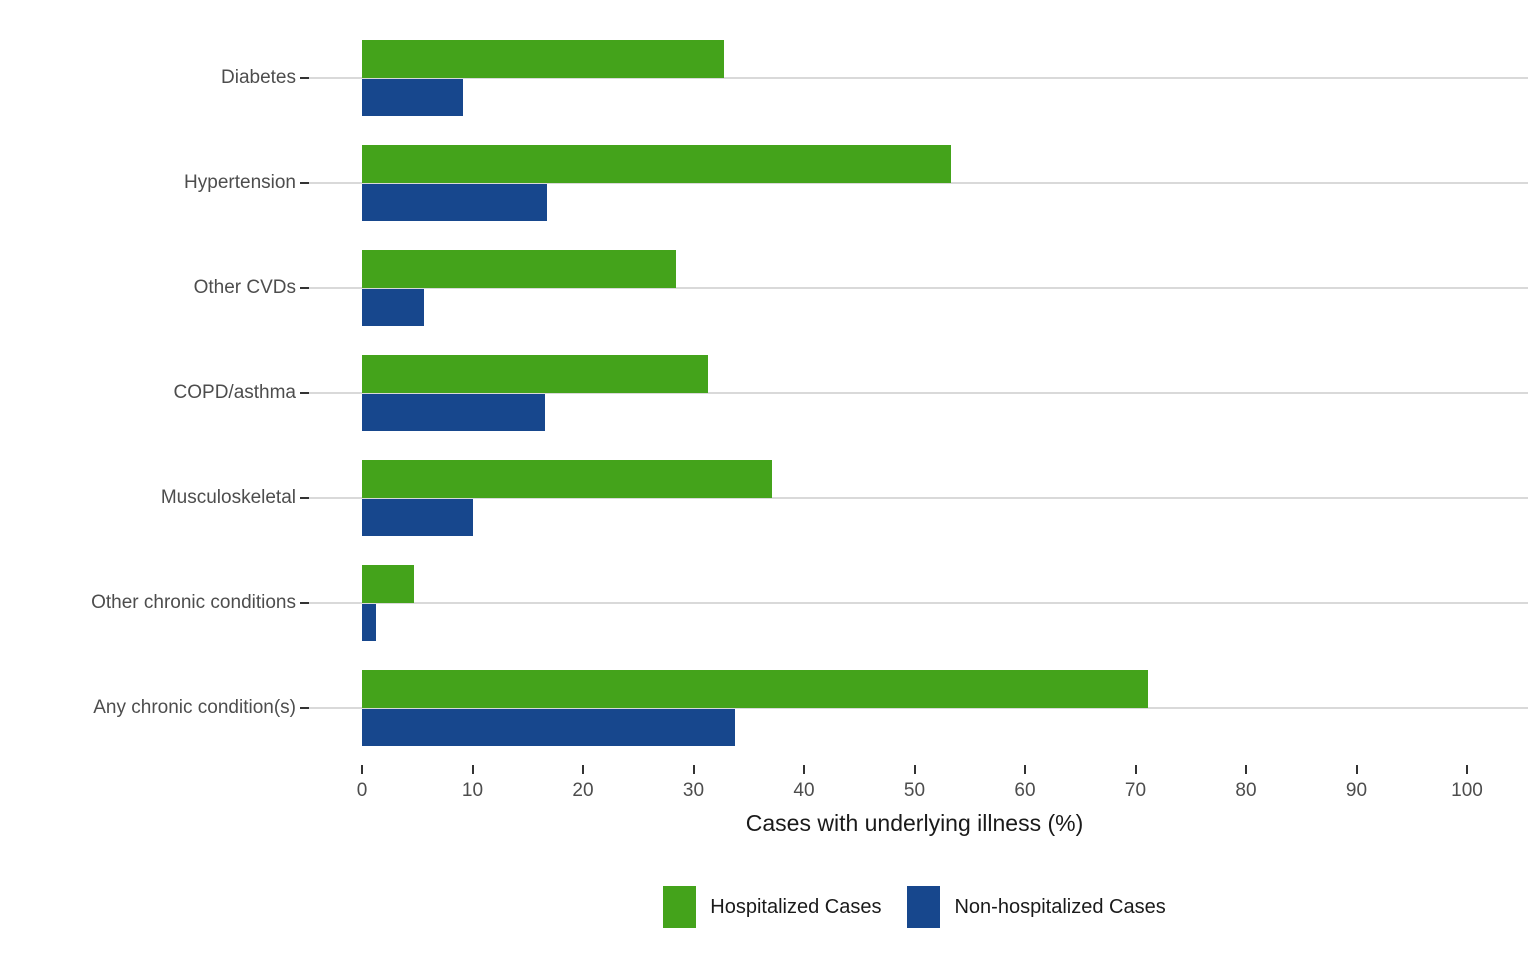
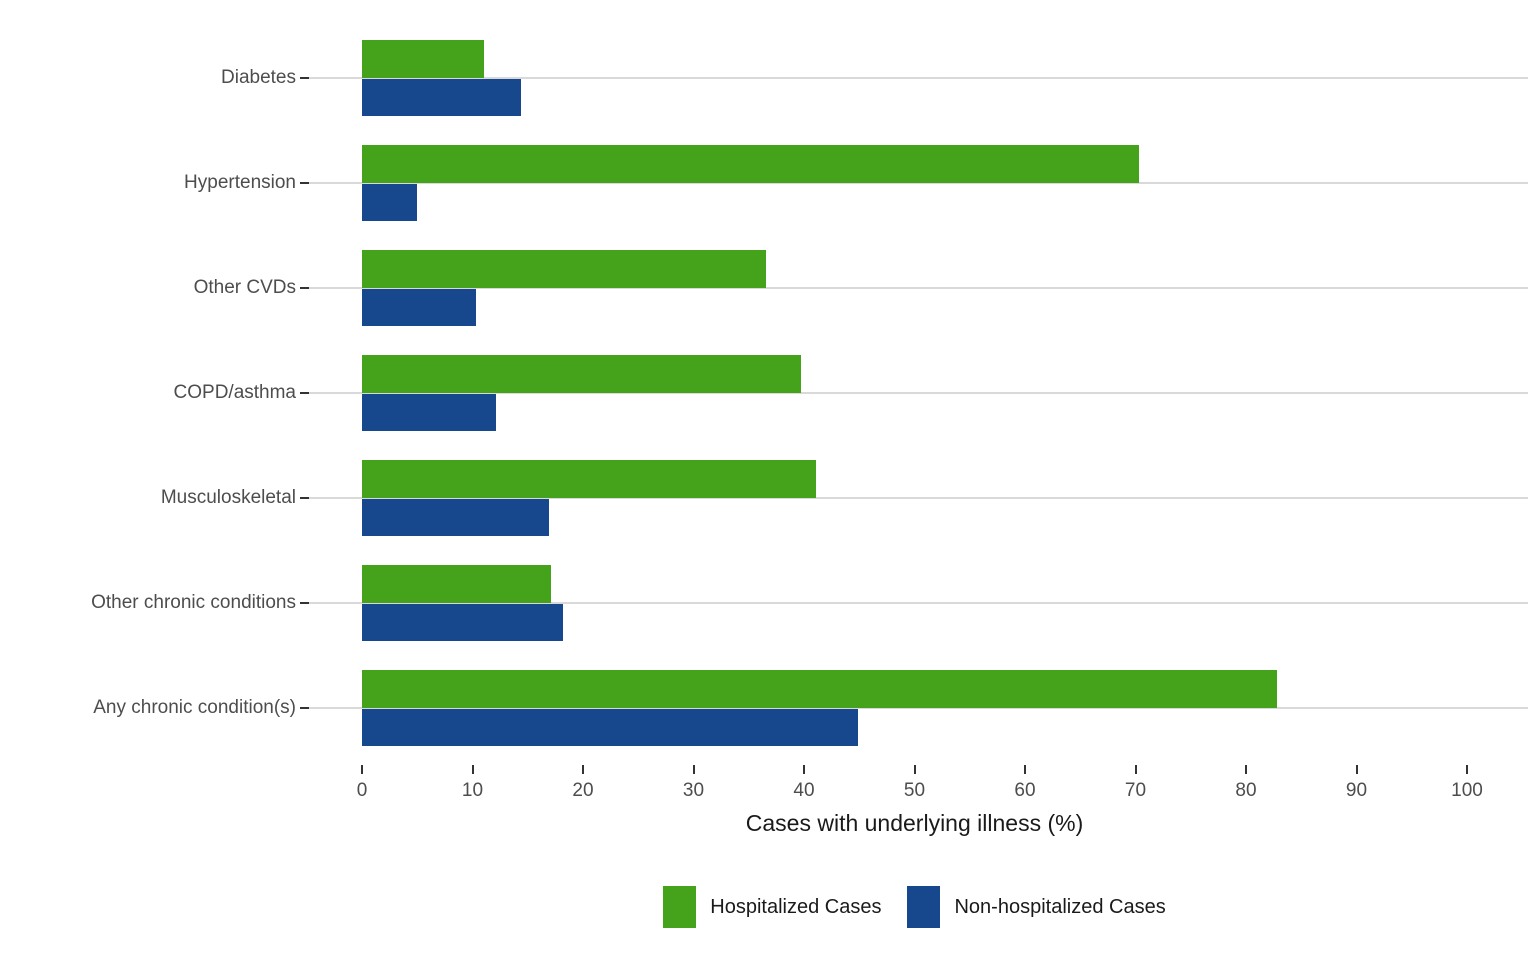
Hospitalized Cases/Diabetes: 32.8 -> 11.0
Non-hospitalized Cases/Diabetes: 9.1 -> 14.4
Hospitalized Cases/Hypertension: 53.3 -> 70.3
Non-hospitalized Cases/Hypertension: 16.7 -> 5.0
Hospitalized Cases/Other CVDs: 28.4 -> 36.6
Non-hospitalized Cases/Other CVDs: 5.6 -> 10.3
Hospitalized Cases/COPD/asthma: 31.3 -> 39.7
Non-hospitalized Cases/COPD/asthma: 16.6 -> 12.1
Hospitalized Cases/Musculoskeletal: 37.1 -> 41.1
Non-hospitalized Cases/Musculoskeletal: 10.0 -> 16.9
Hospitalized Cases/Other chronic conditions: 4.7 -> 17.1
Non-hospitalized Cases/Other chronic conditions: 1.3 -> 18.2
Hospitalized Cases/Any chronic condition(s): 71.1 -> 82.8
Non-hospitalized Cases/Any chronic condition(s): 33.8 -> 44.9
